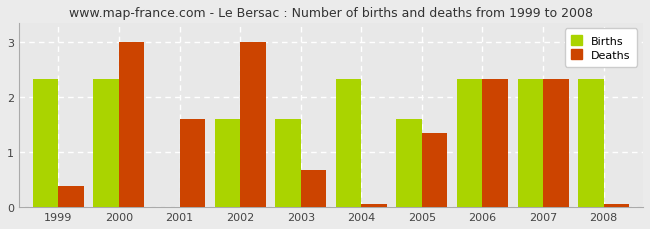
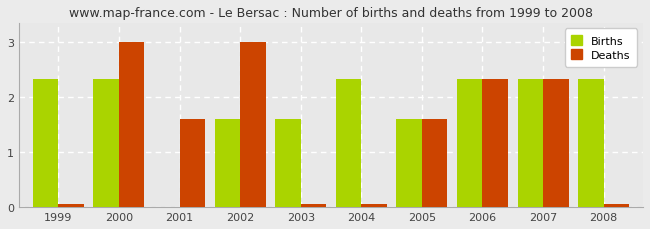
Deaths/1999: 0.38 -> 0.05
Deaths/2003: 0.68 -> 0.05
Deaths/2005: 1.34 -> 1.60
